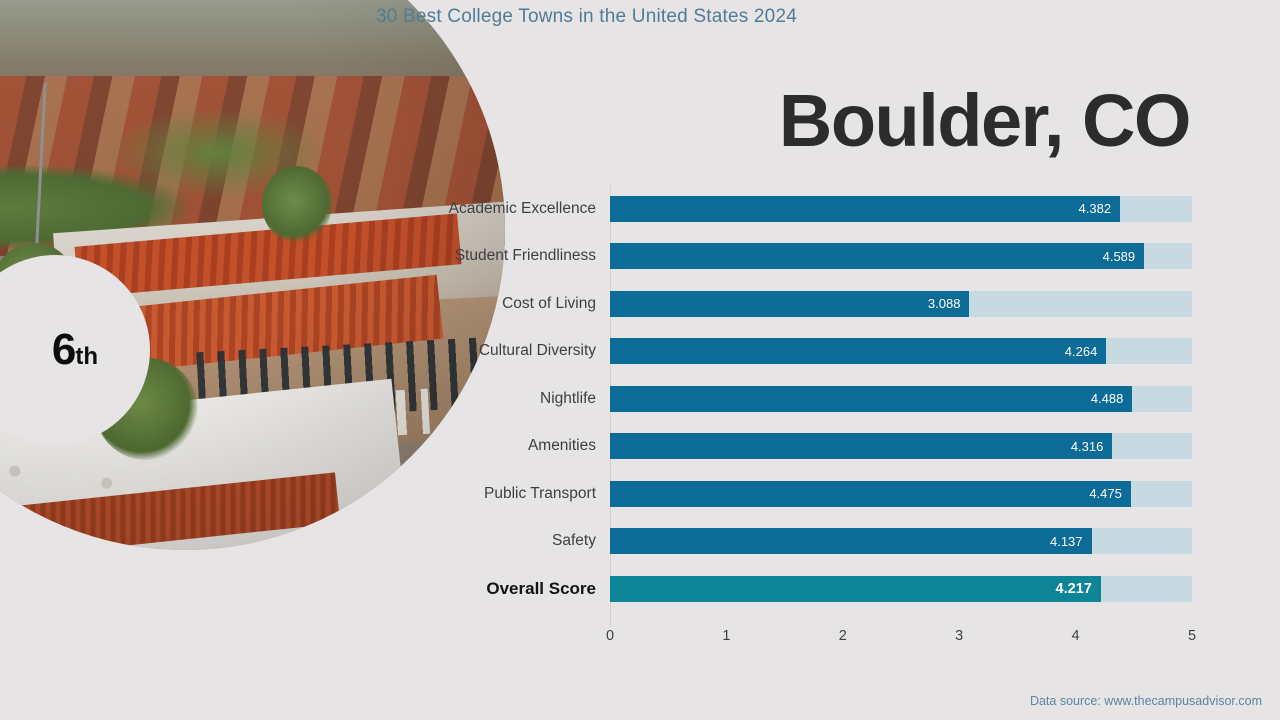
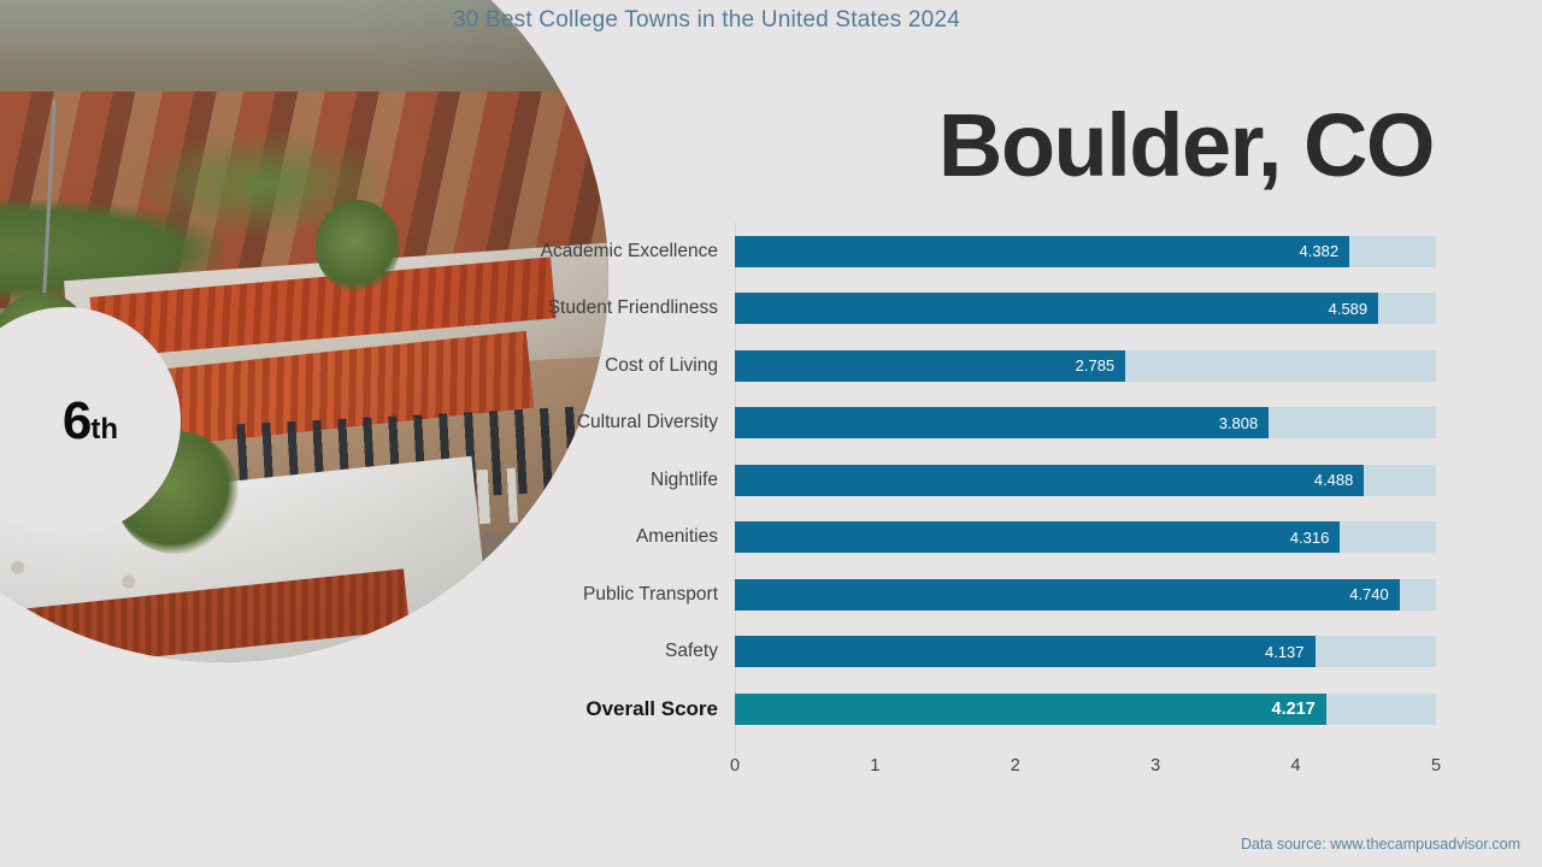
Cost of Living: 3.088 -> 2.785
Cultural Diversity: 4.264 -> 3.808
Public Transport: 4.475 -> 4.740
